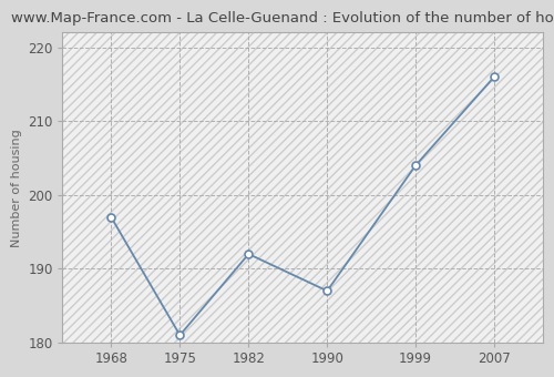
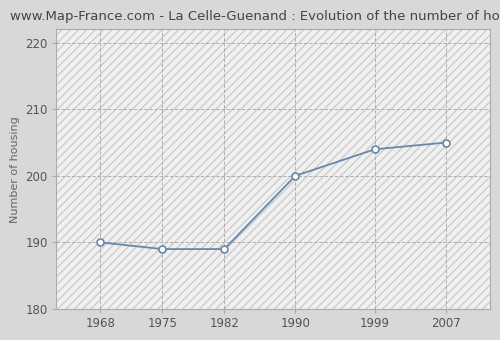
1968: 197 -> 190
1975: 181 -> 189
1982: 192 -> 189
1990: 187 -> 200
2007: 216 -> 205
